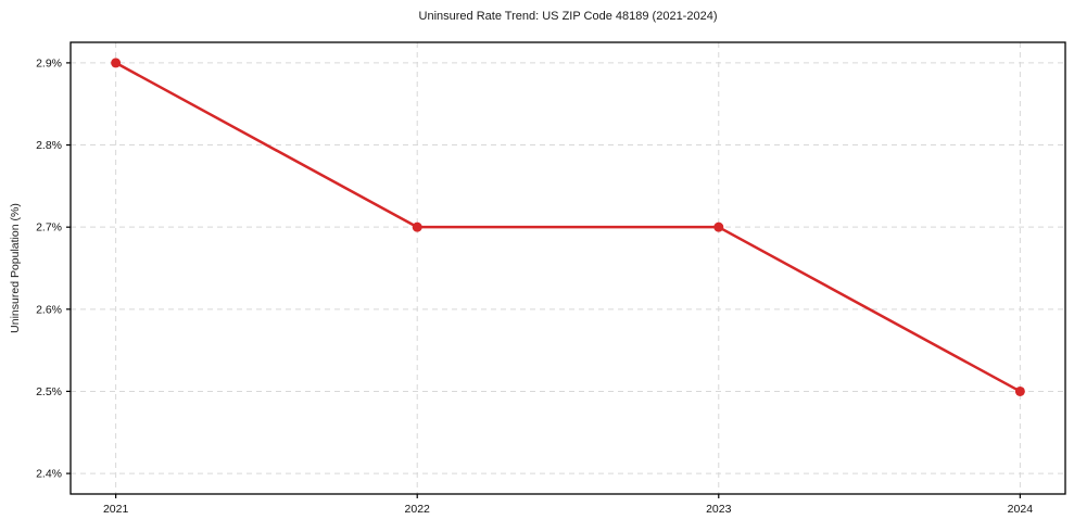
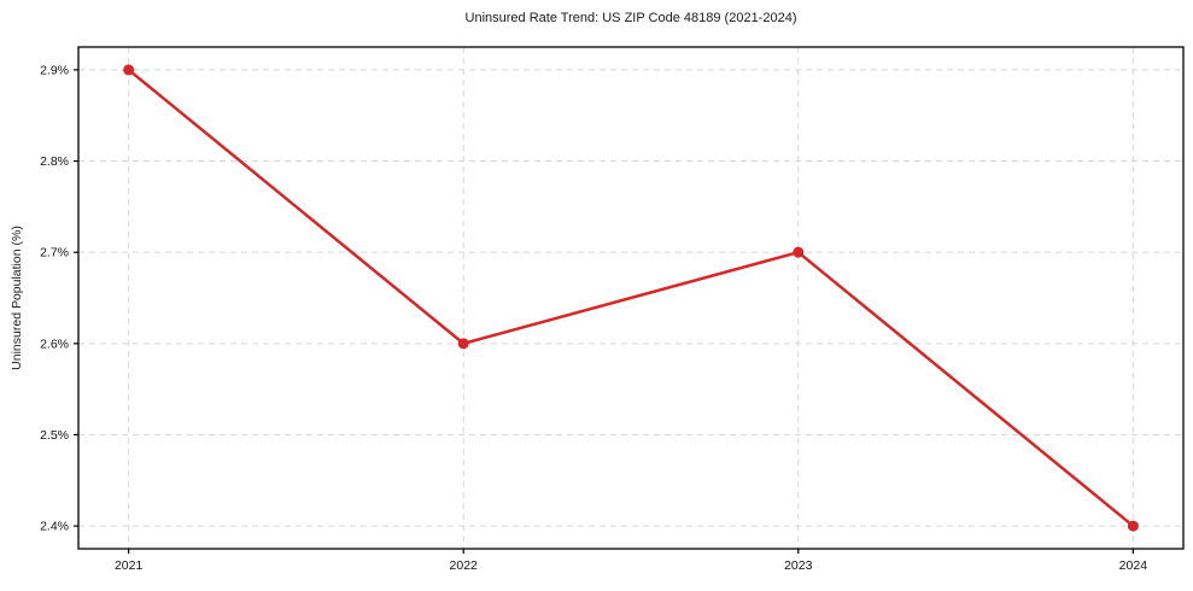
2022: 2.7% -> 2.6%
2024: 2.5% -> 2.4%
